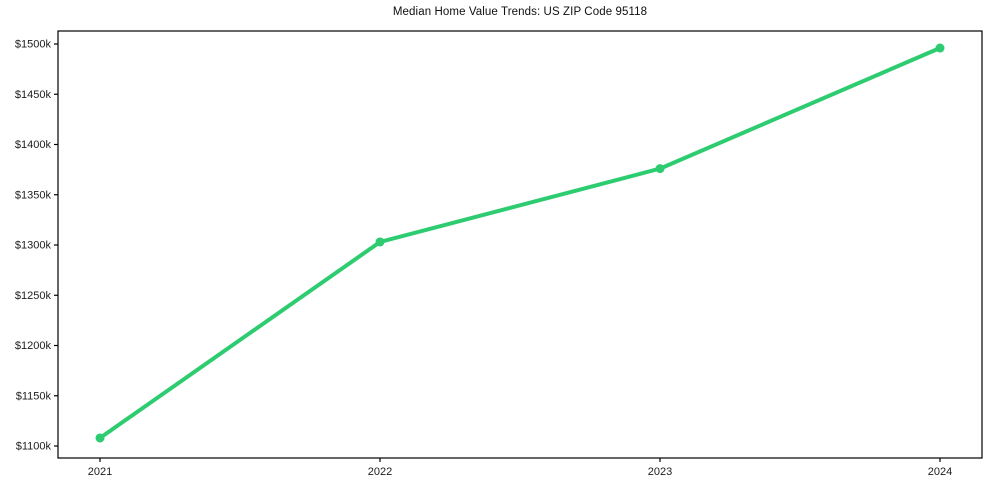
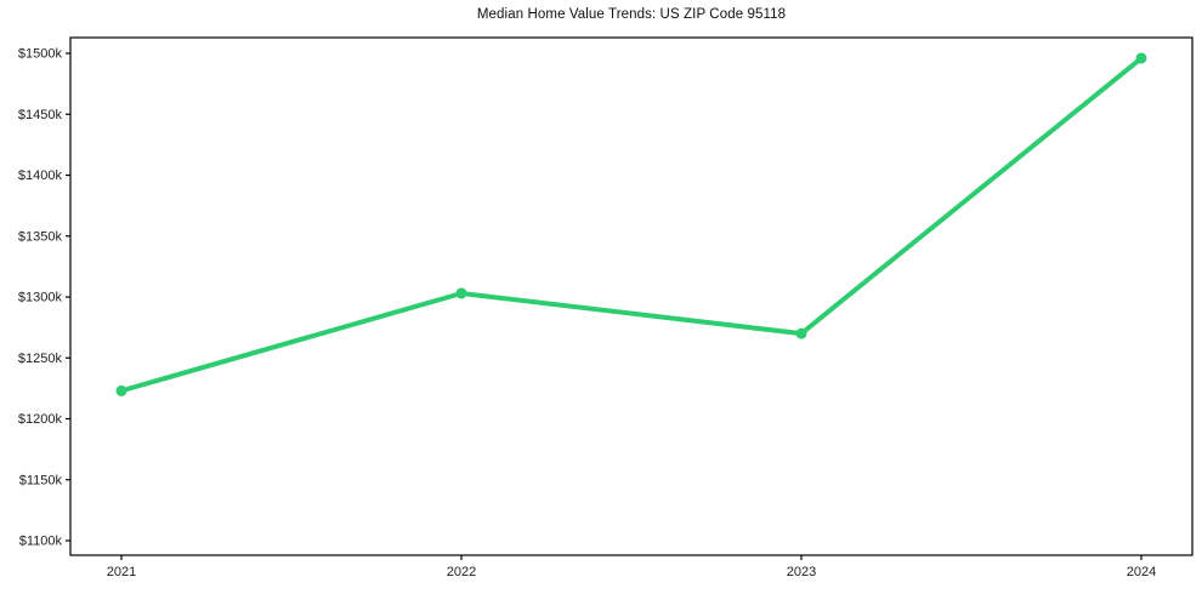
2021: $1108k -> $1223k
2023: $1376k -> $1270k
